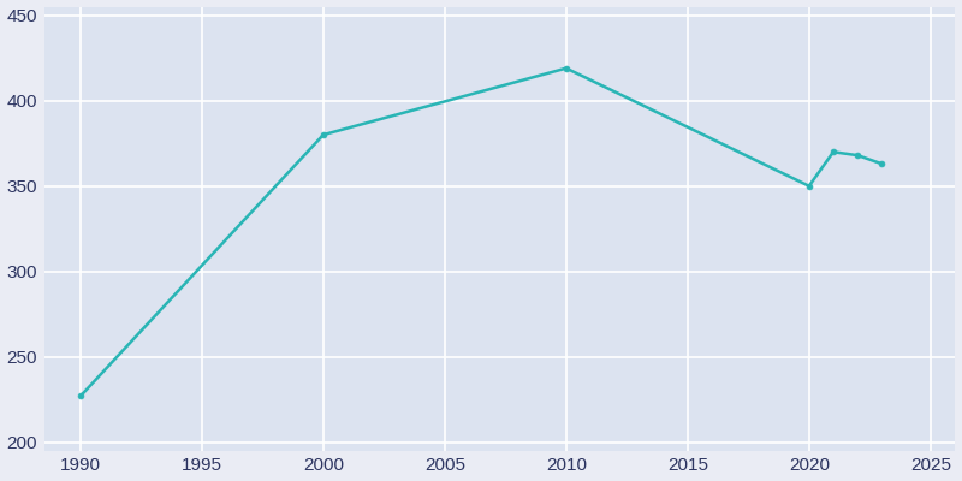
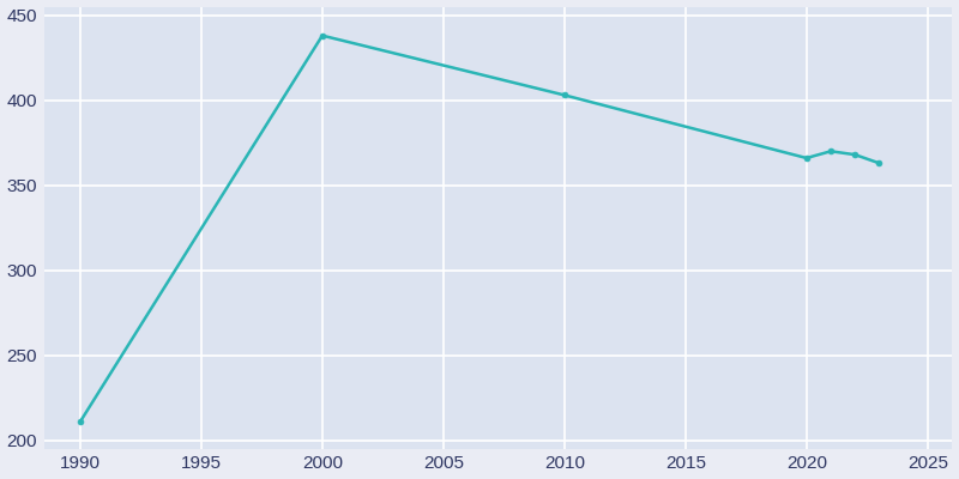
1990: 227 -> 211
2000: 380 -> 438
2010: 419 -> 403
2020: 350 -> 366
